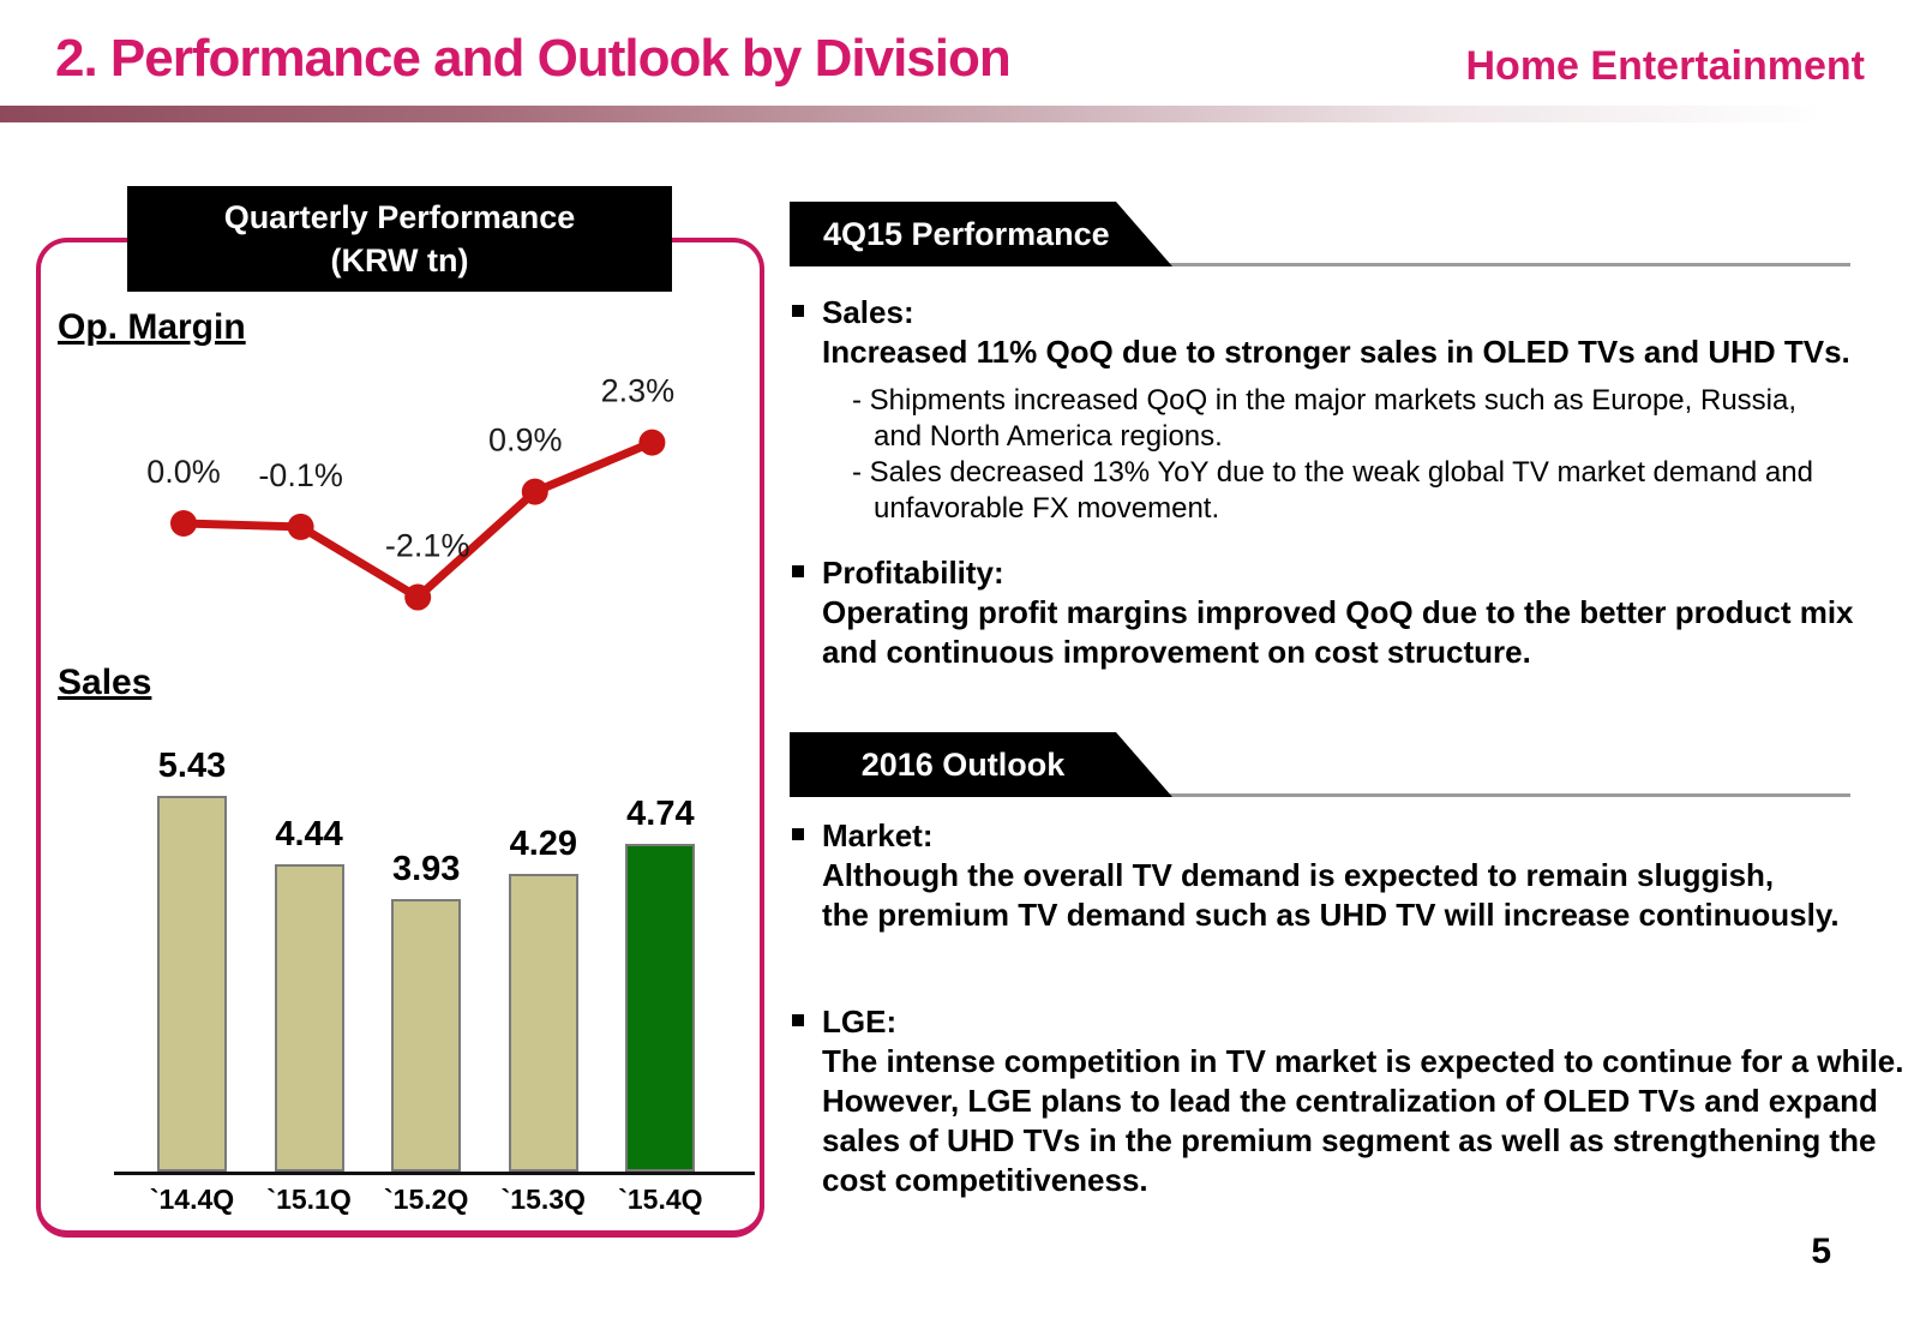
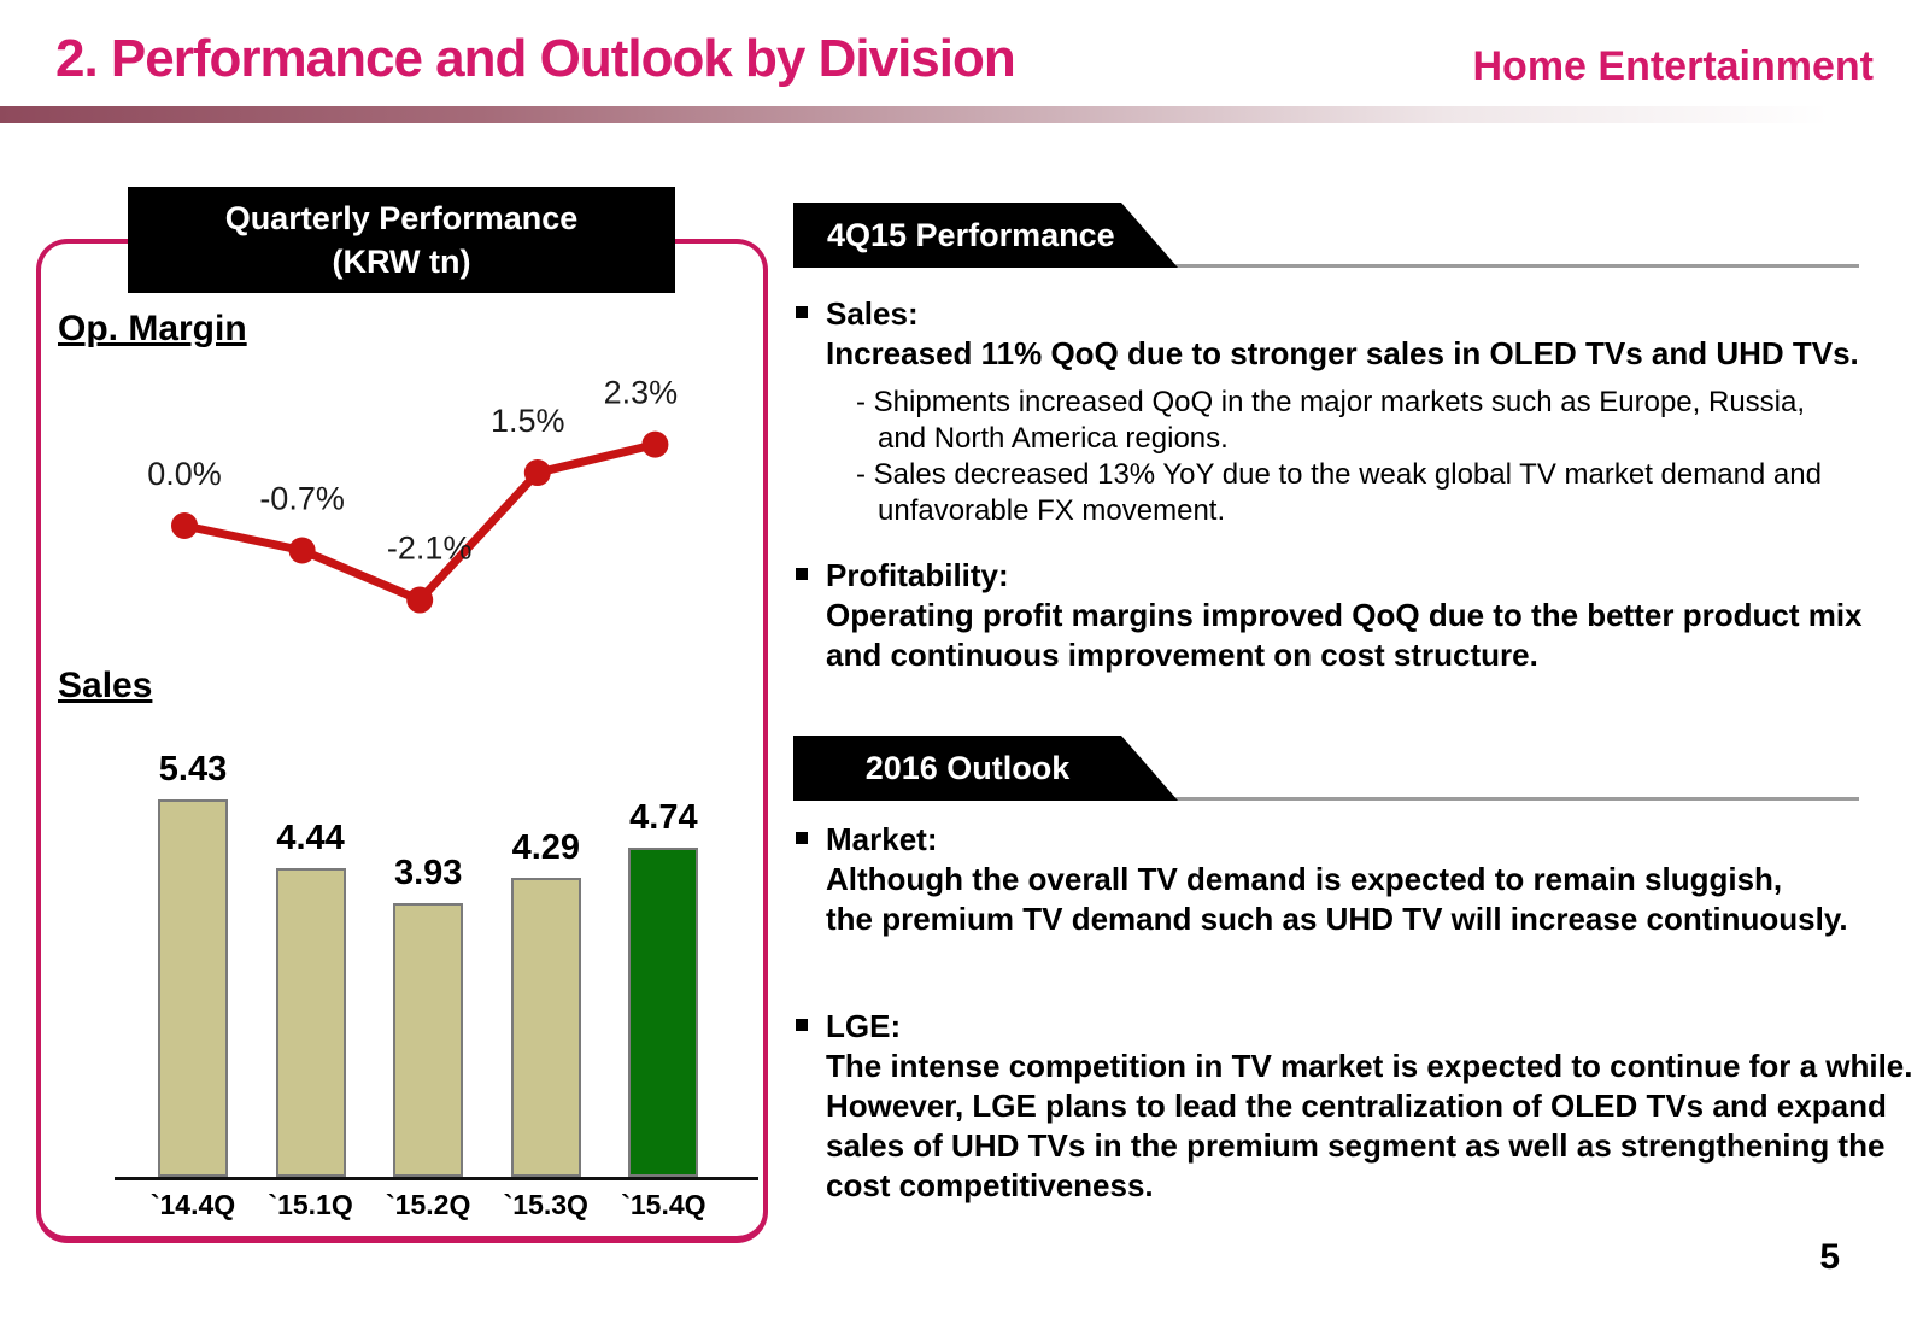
Op. Margin/`15.1Q: -0.1% -> -0.7%
Op. Margin/`15.3Q: 0.9% -> 1.5%
